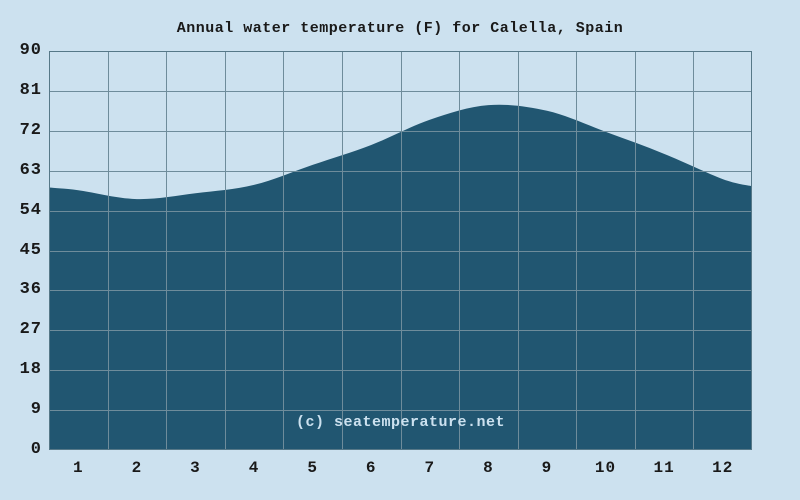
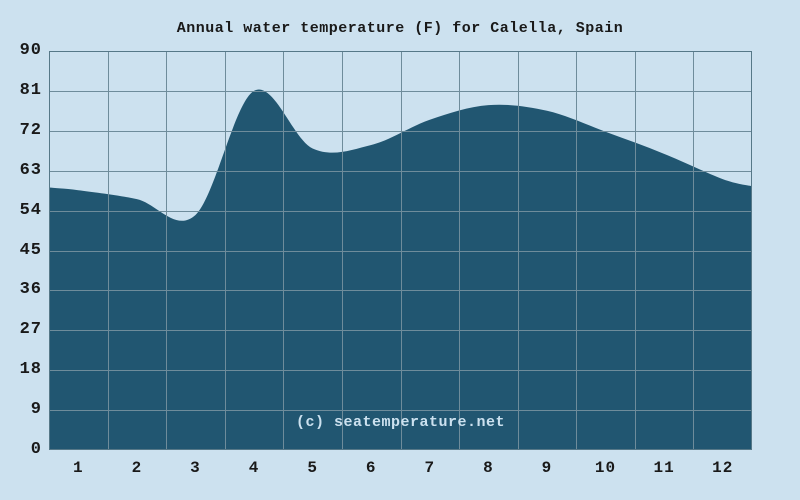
3: 58 -> 53
4: 60 -> 81
5: 64 -> 68
